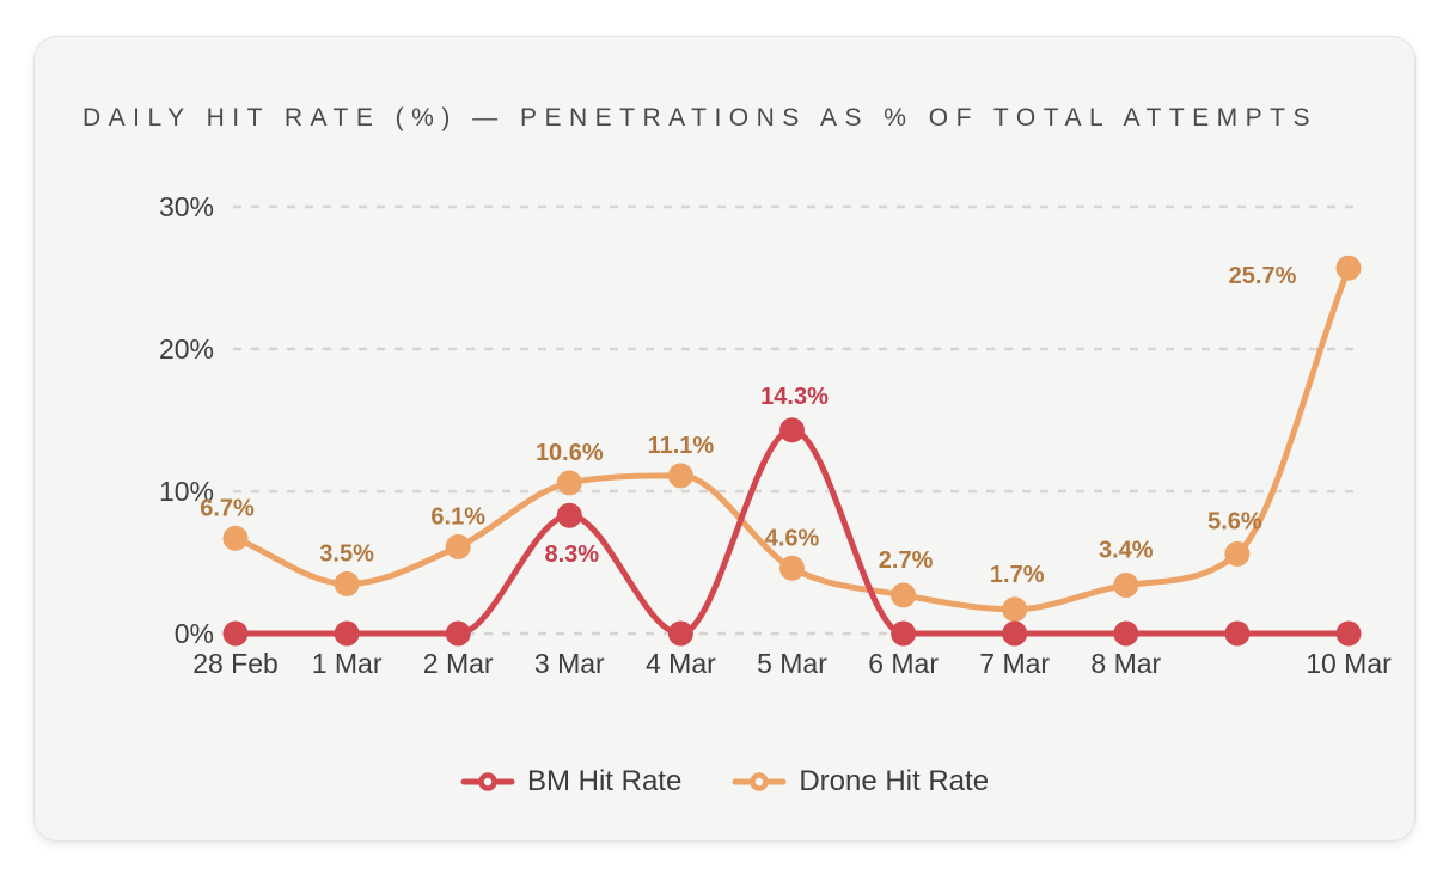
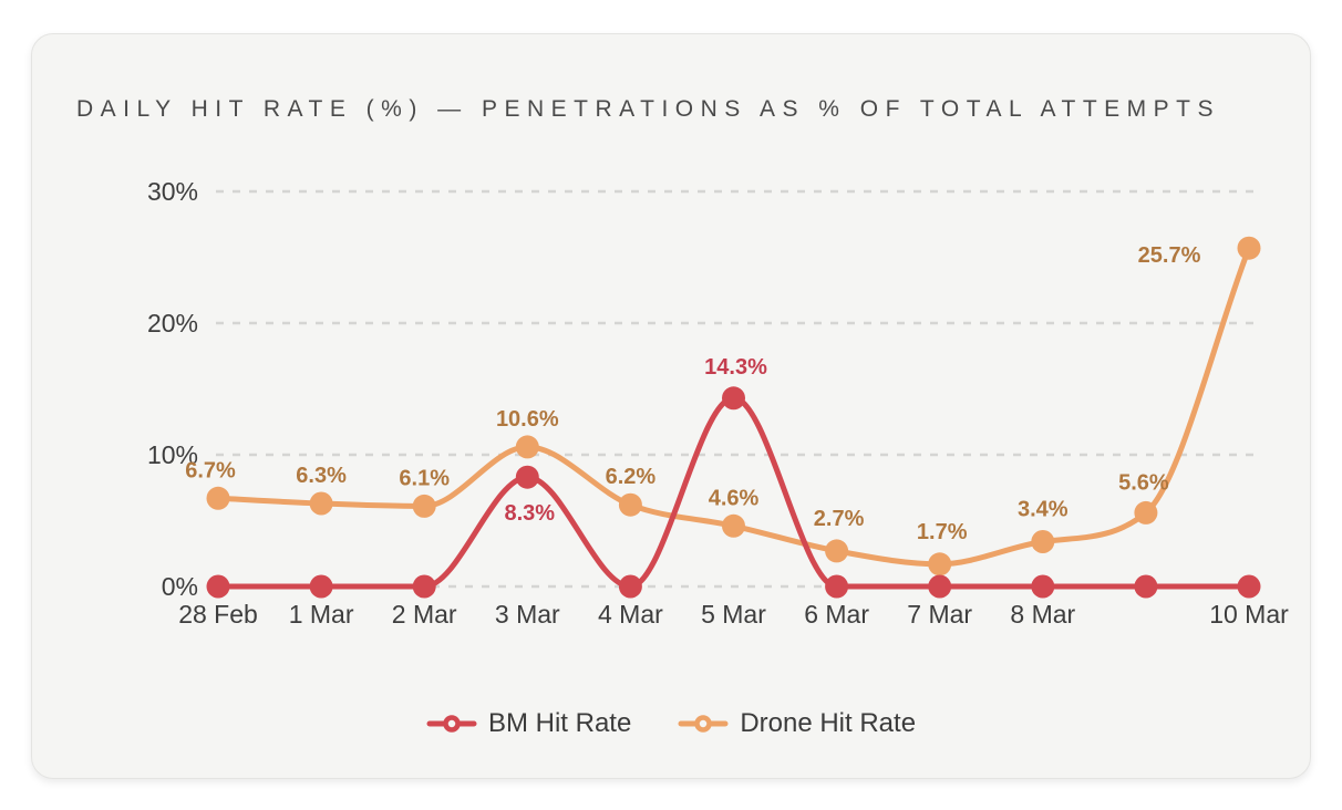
Drone Hit Rate/1 Mar: 3.5% -> 6.3%
Drone Hit Rate/4 Mar: 11.1% -> 6.2%
